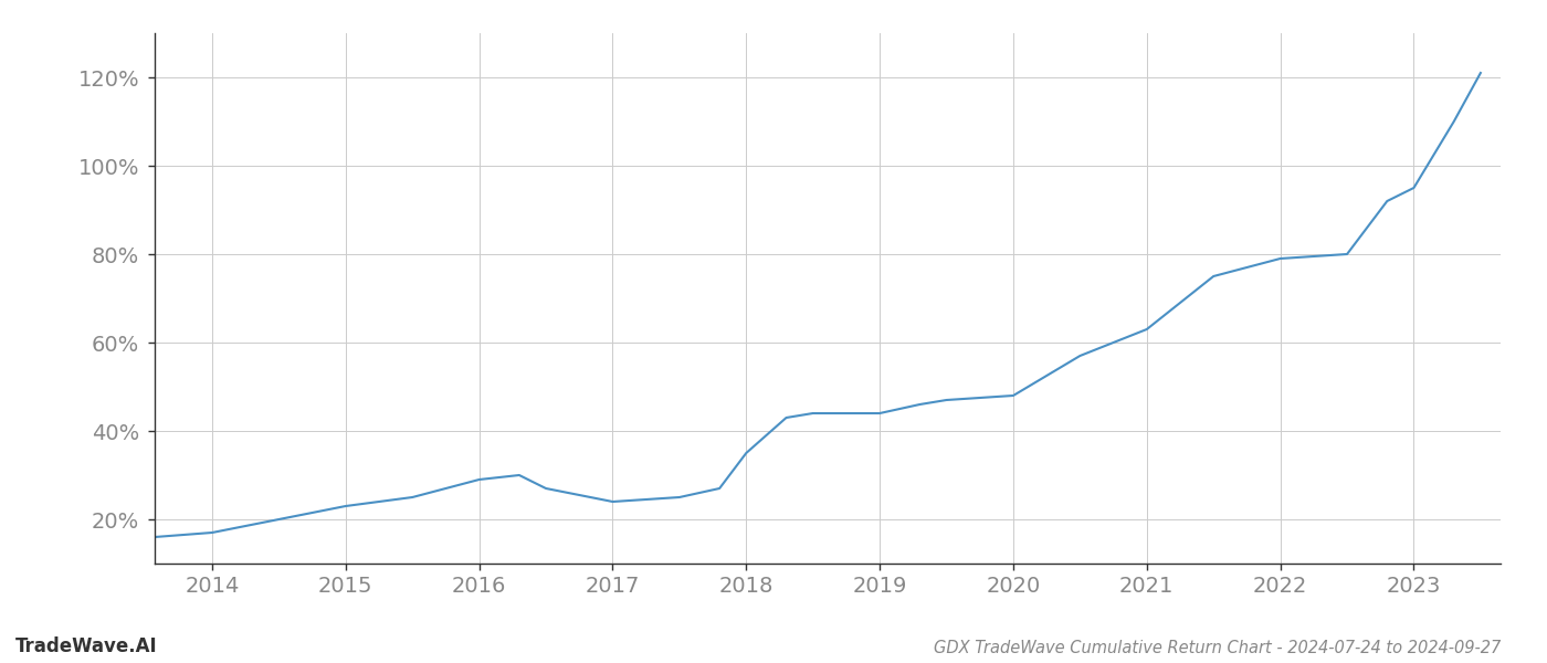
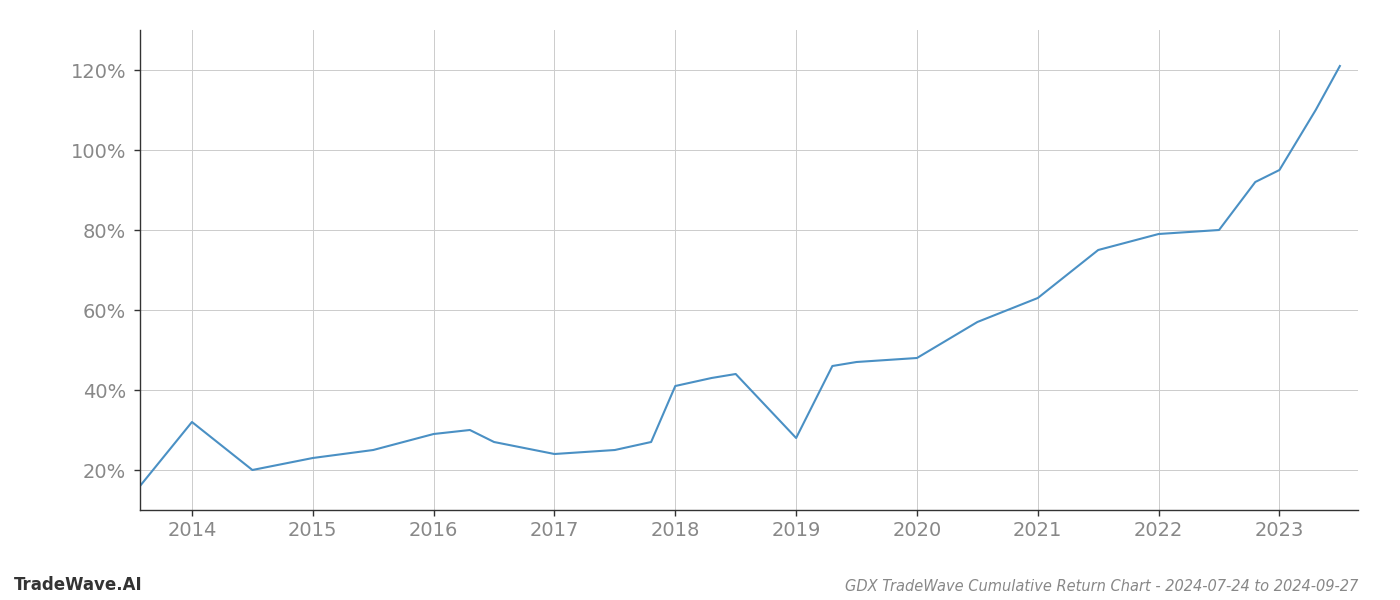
2014: 17% -> 32%
2018: 35% -> 41%
2019: 44% -> 28%
